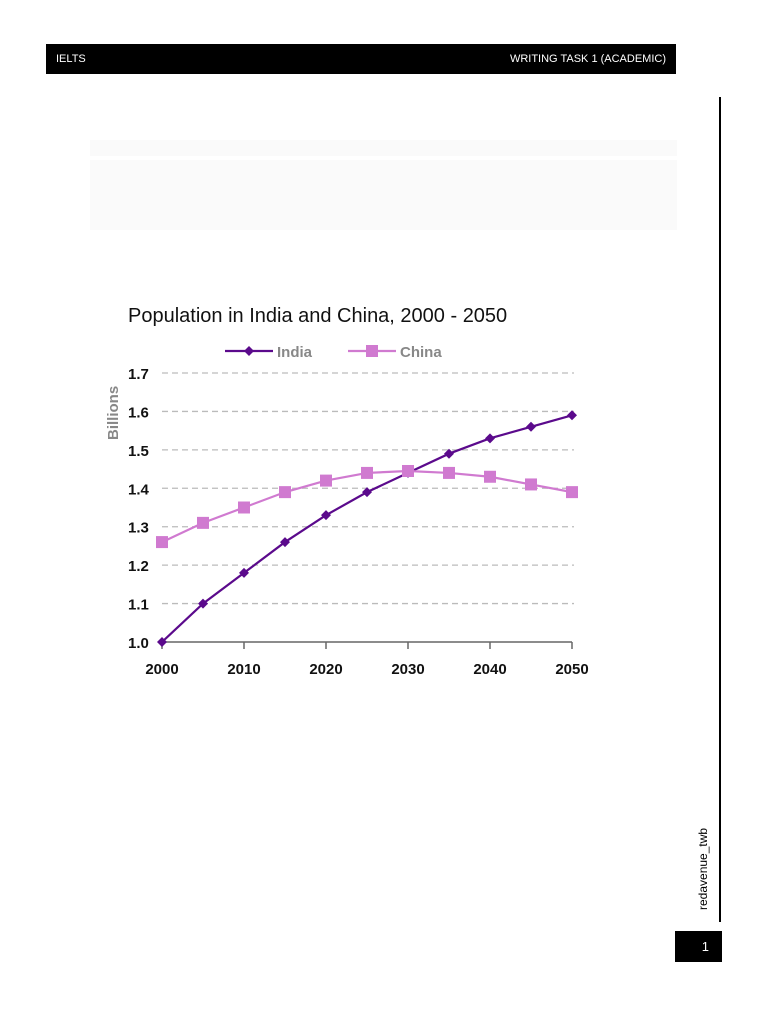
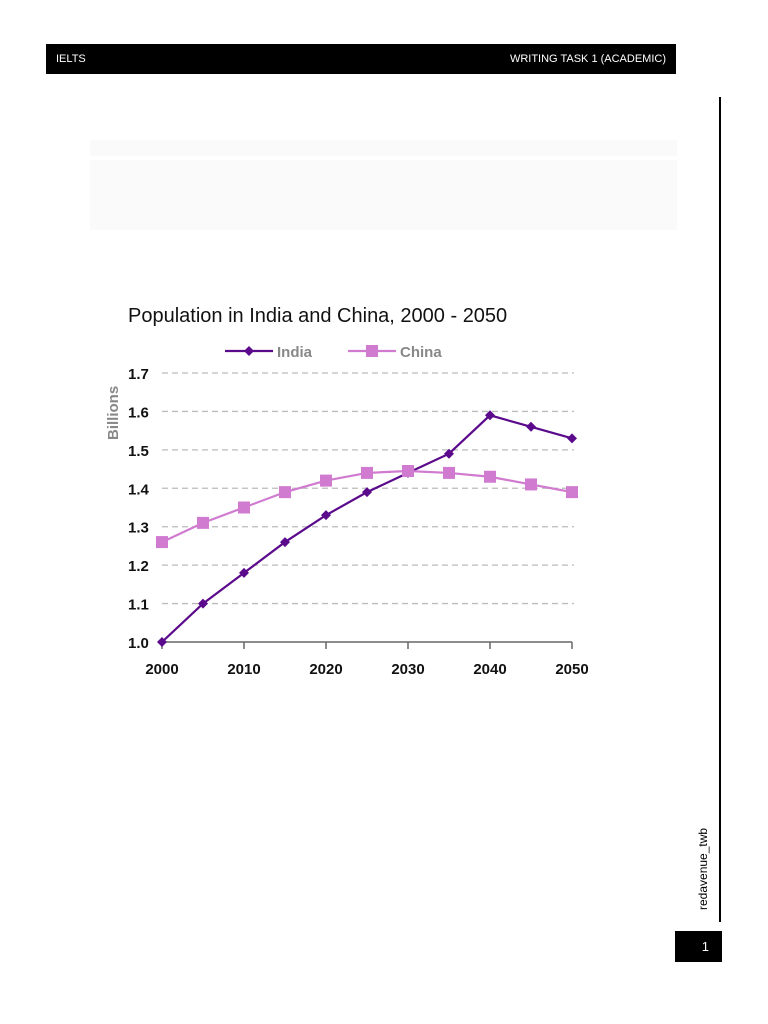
India/2040: 1.53 -> 1.59
India/2050: 1.59 -> 1.53
